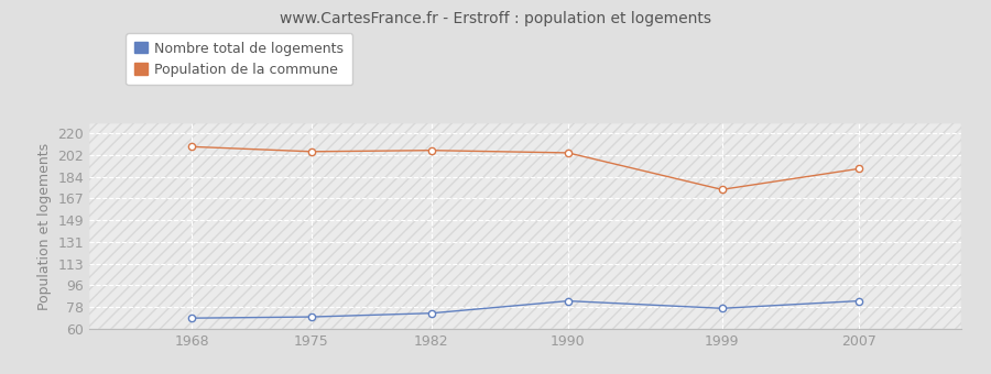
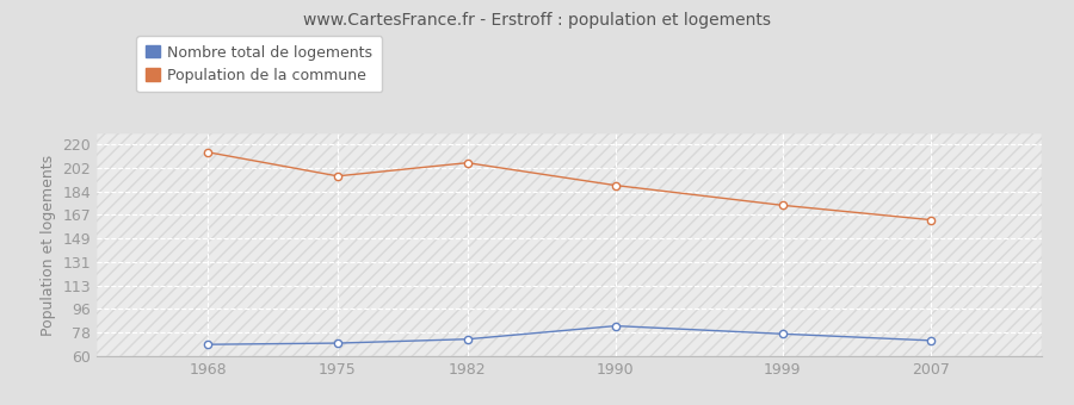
Population de la commune/1968: 209 -> 214
Population de la commune/1975: 205 -> 196
Population de la commune/1990: 204 -> 189
Nombre total de logements/2007: 83 -> 72
Population de la commune/2007: 191 -> 163
